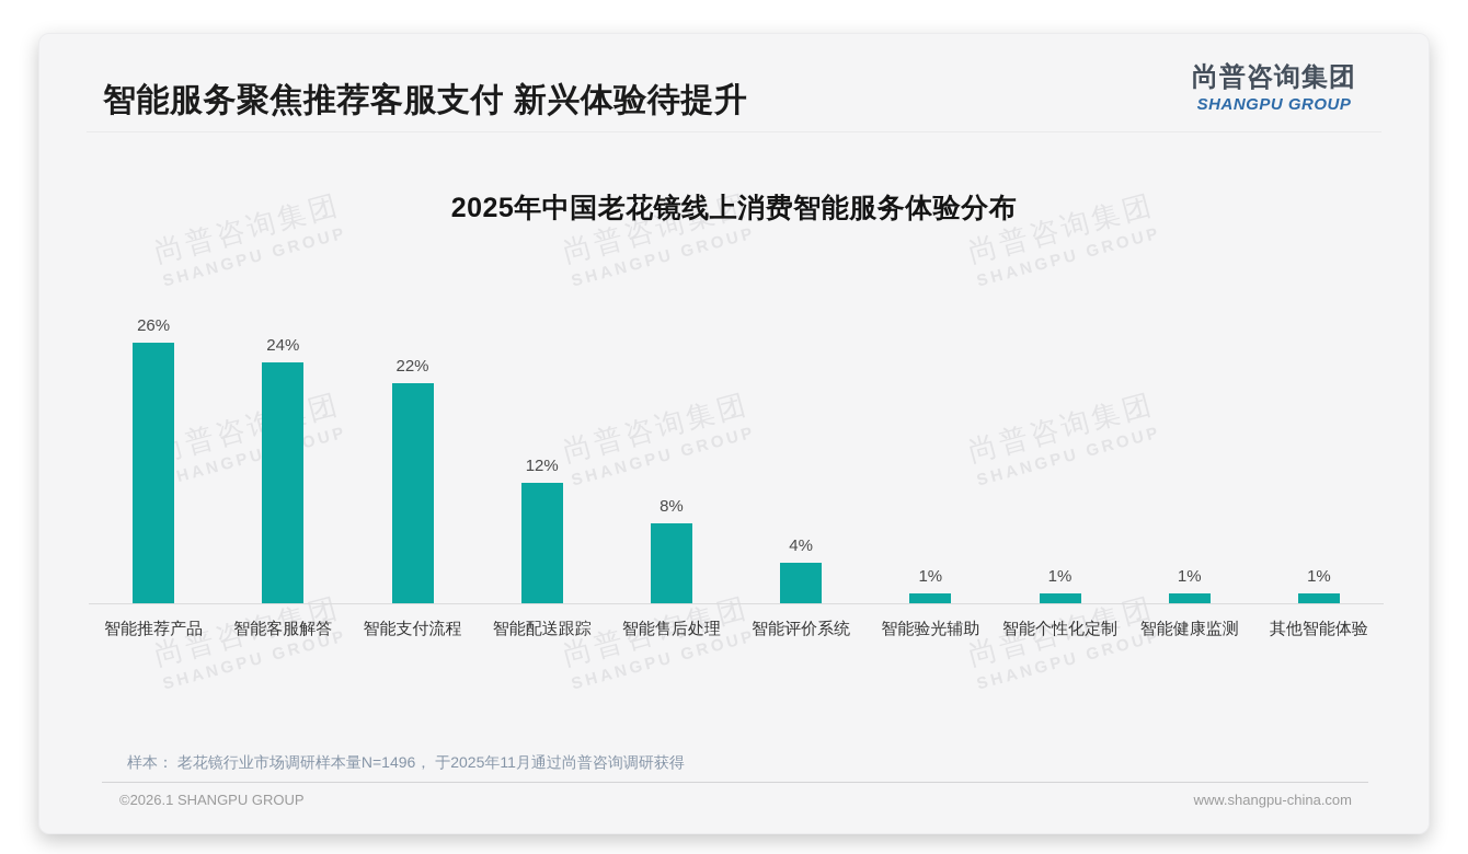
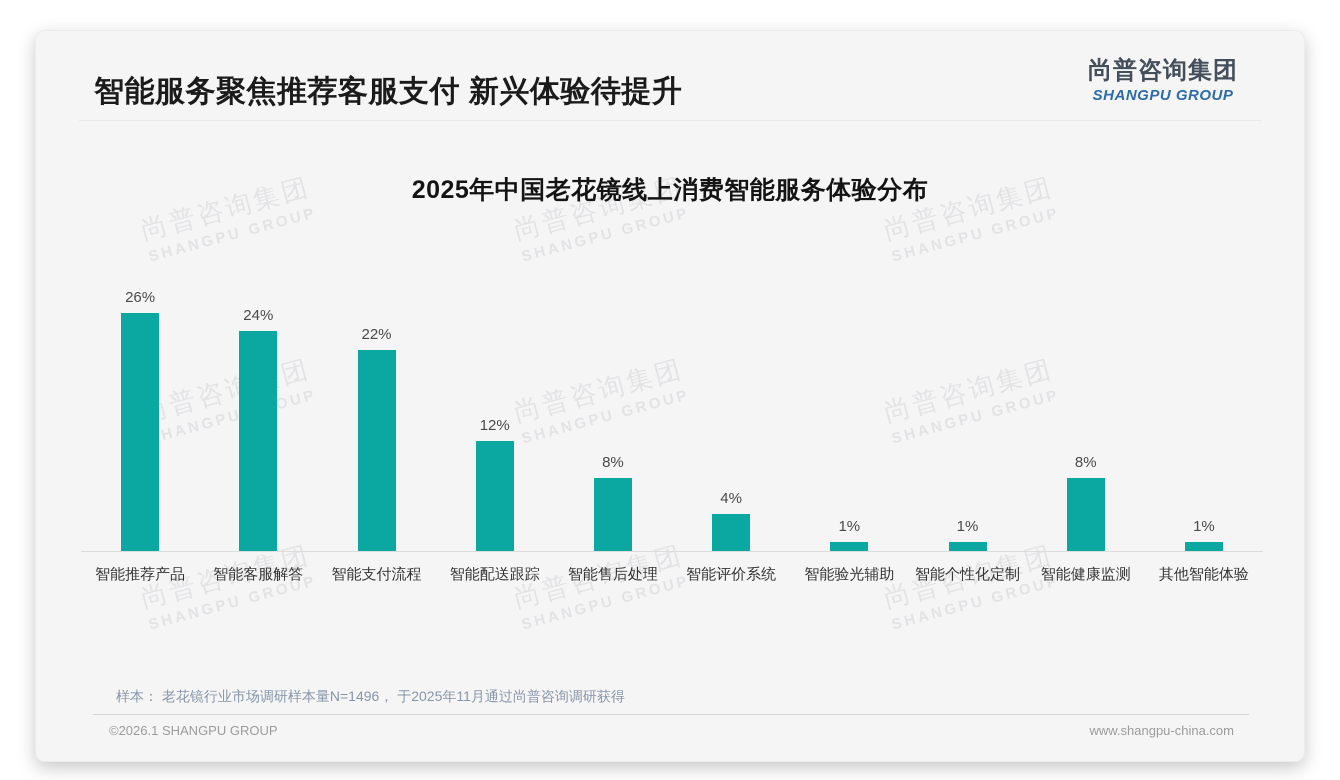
智能健康监测: 1% -> 8%
